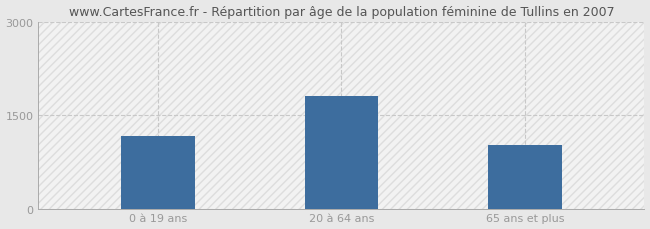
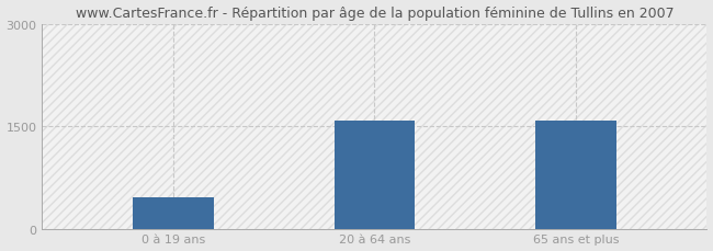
0 à 19 ans: 1170 -> 460
20 à 64 ans: 1810 -> 1580
65 ans et plus: 1020 -> 1580
